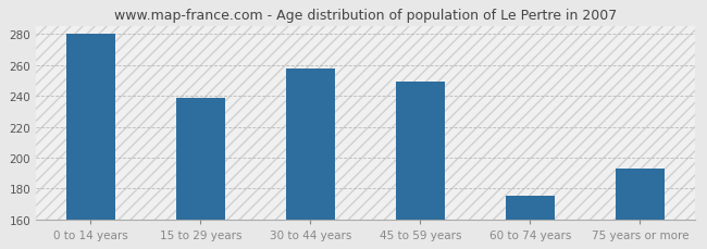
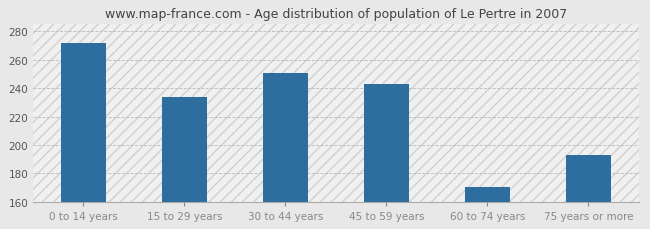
0 to 14 years: 280 -> 272
15 to 29 years: 239 -> 234
30 to 44 years: 258 -> 251
45 to 59 years: 249 -> 243
60 to 74 years: 175 -> 170
